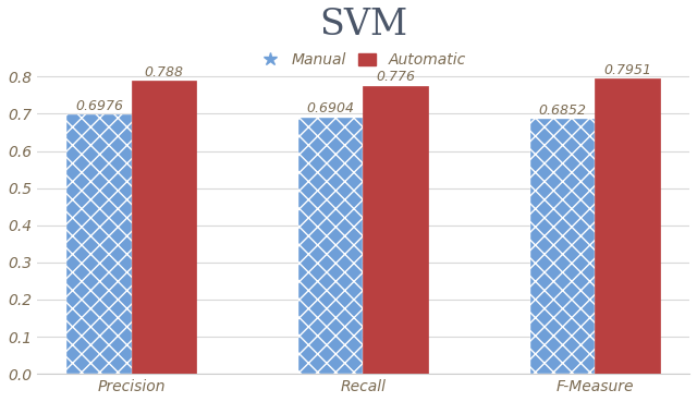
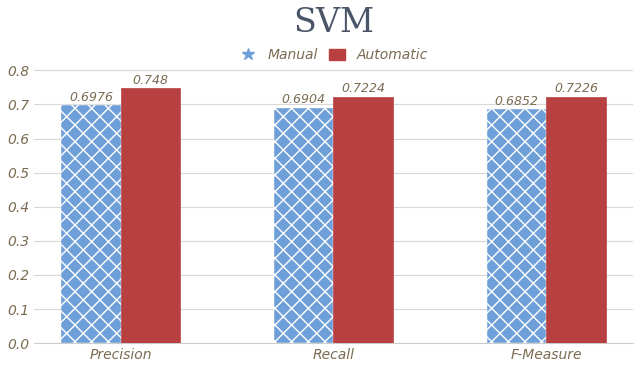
Automatic/Precision: 0.788 -> 0.748
Automatic/Recall: 0.776 -> 0.7224
Automatic/F-Measure: 0.7951 -> 0.7226
